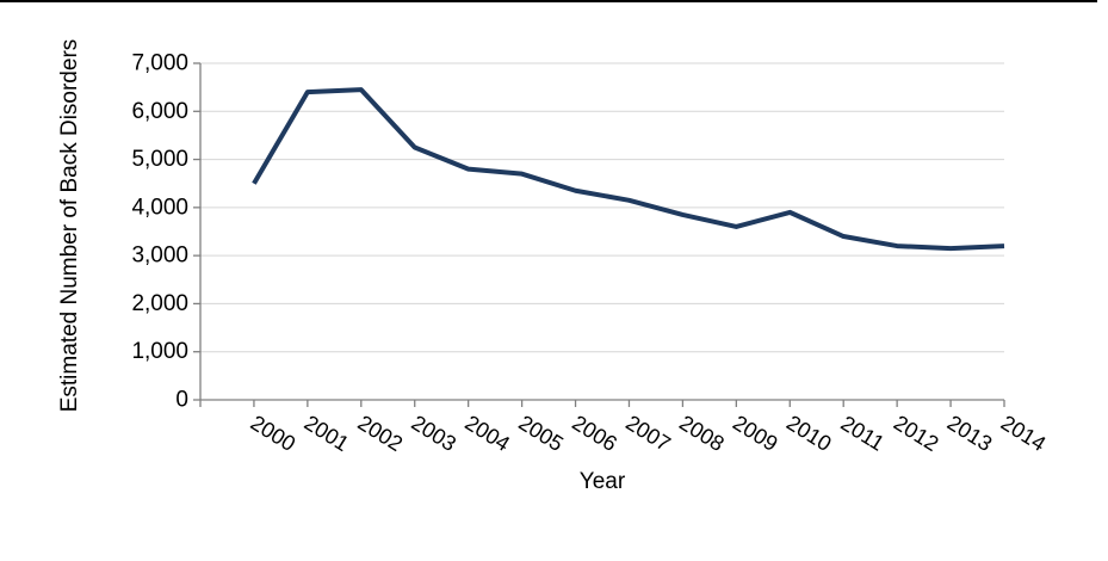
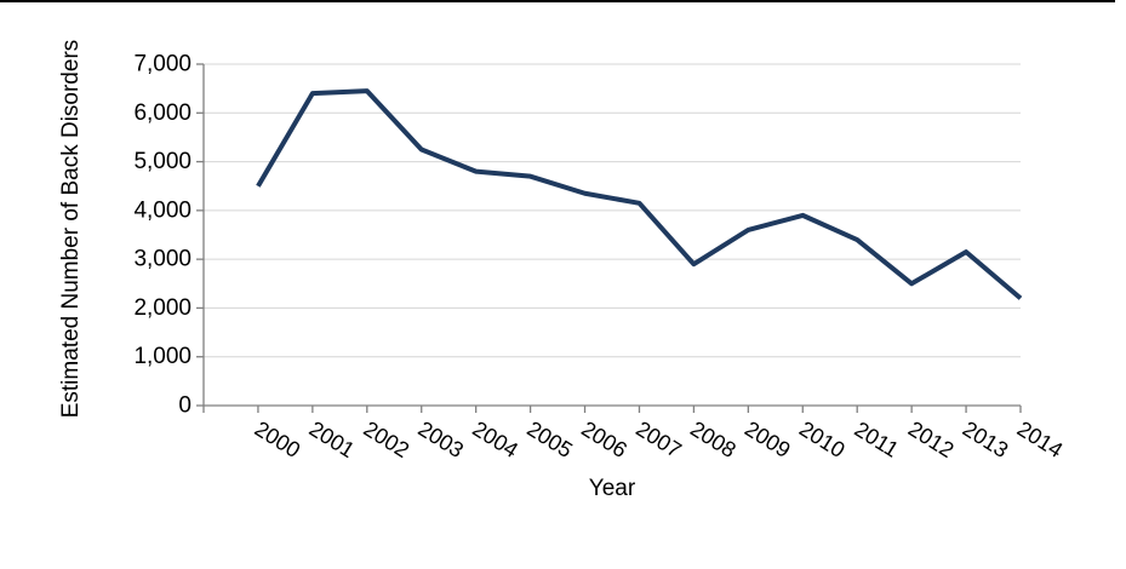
2008: 3800 -> 2900
2012: 3200 -> 2500
2014: 3200 -> 2200
